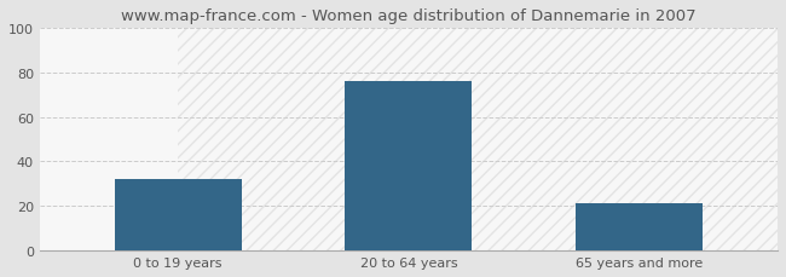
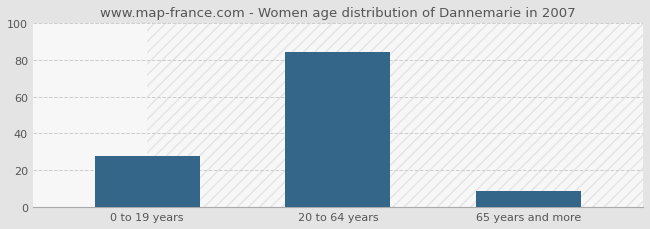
0 to 19 years: 32 -> 28
20 to 64 years: 76 -> 84
65 years and more: 21 -> 9
